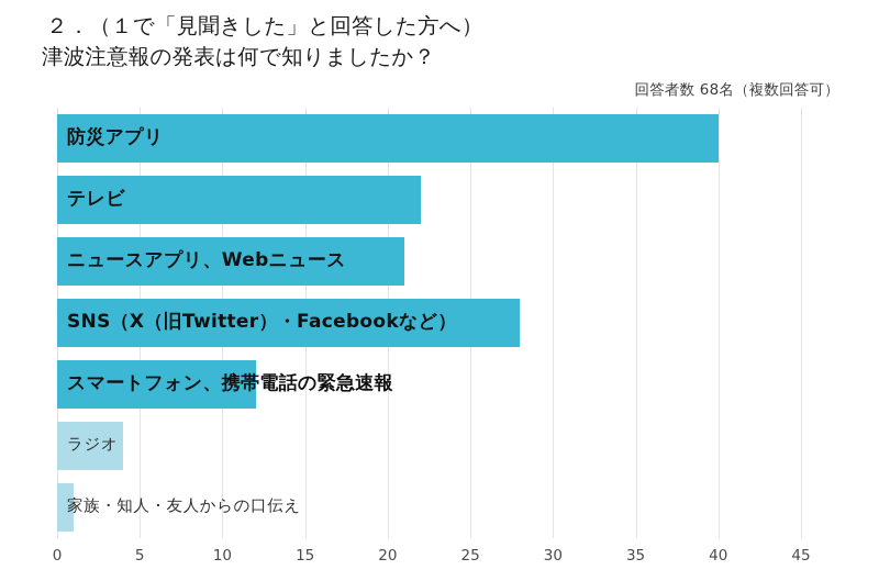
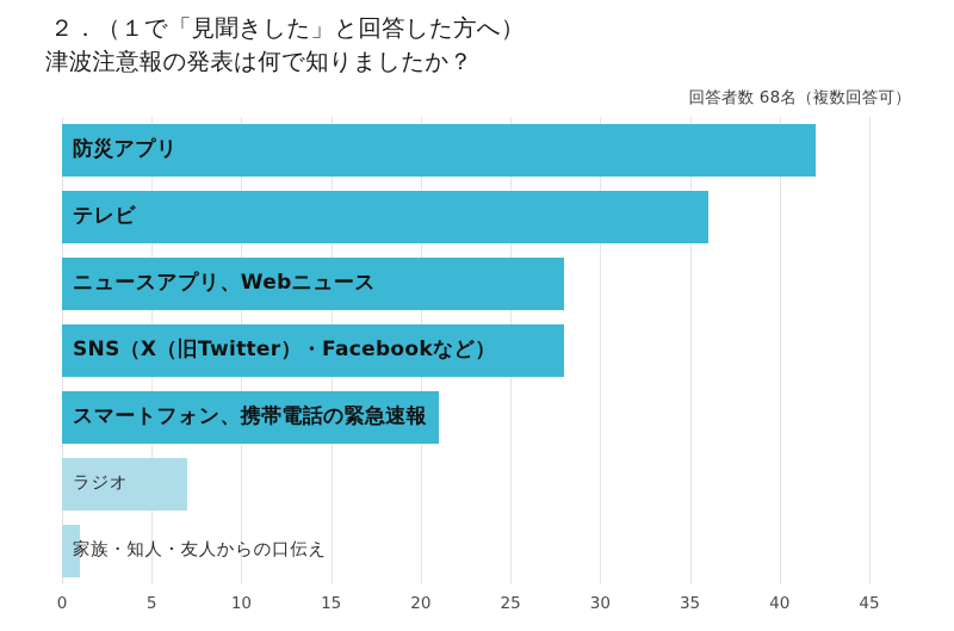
防災アプリ: 40 -> 42
テレビ: 22 -> 36
ニュースアプリ、Webニュース: 21 -> 28
スマートフォン、携帯電話の緊急速報: 12 -> 21
ラジオ: 4 -> 7
